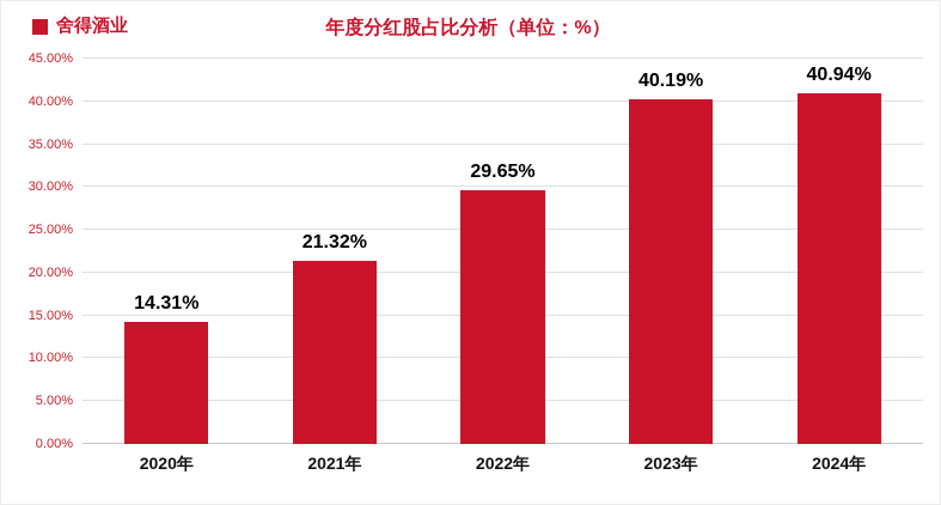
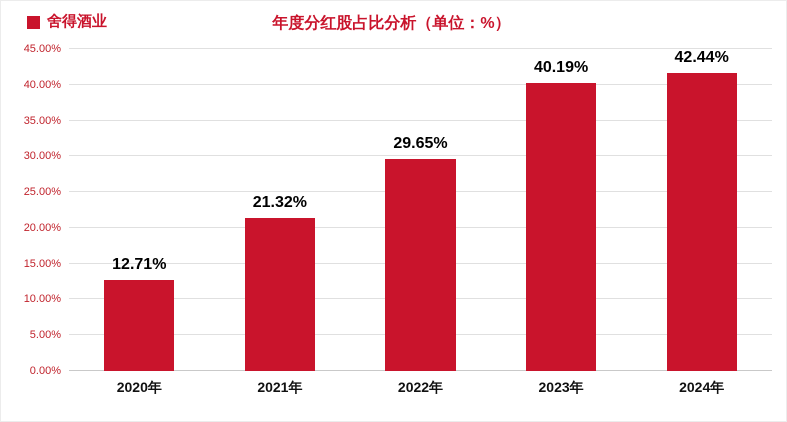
2020年: 14.31% -> 12.71%
2024年: 40.94% -> 42.44%
